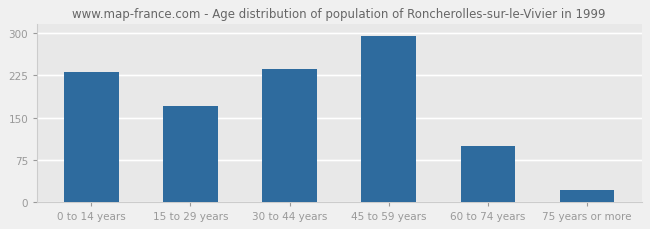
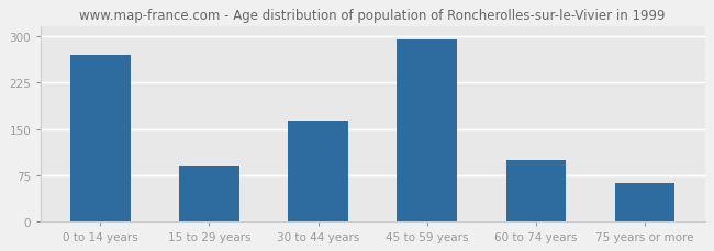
0 to 14 years: 230 -> 270
15 to 29 years: 170 -> 90
30 to 44 years: 235 -> 164
75 years or more: 22 -> 62
